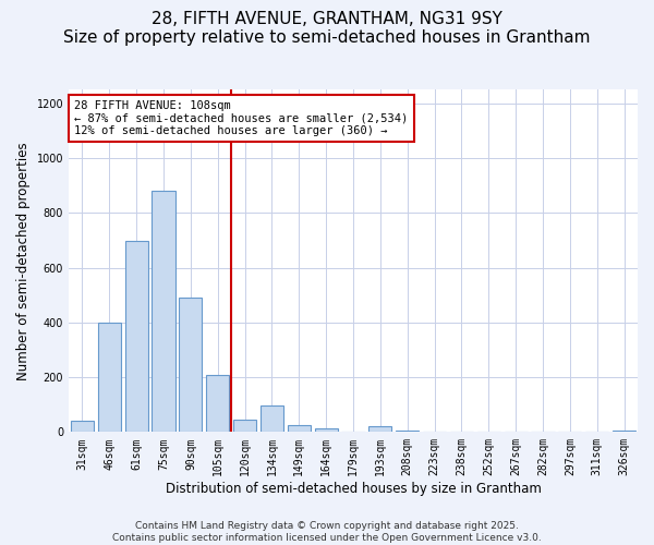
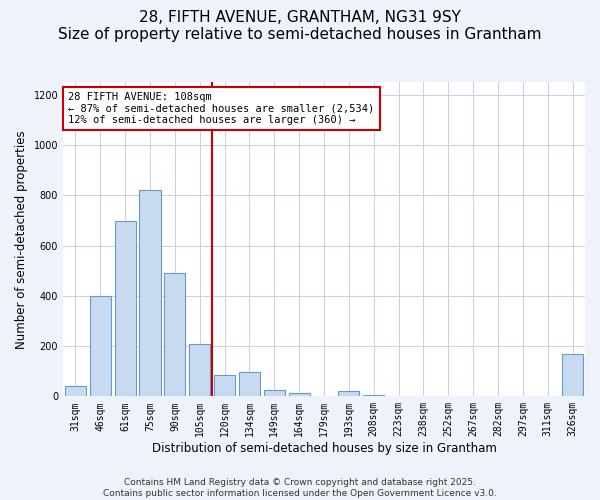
75sqm: 880 -> 820
120sqm: 45 -> 85
326sqm: 5 -> 170
